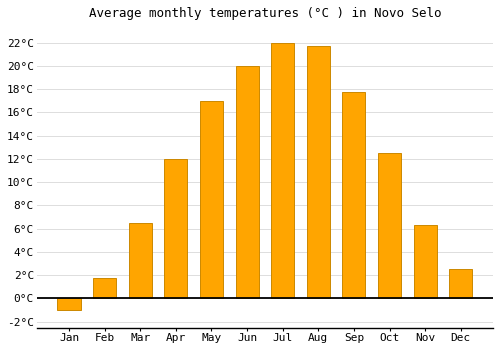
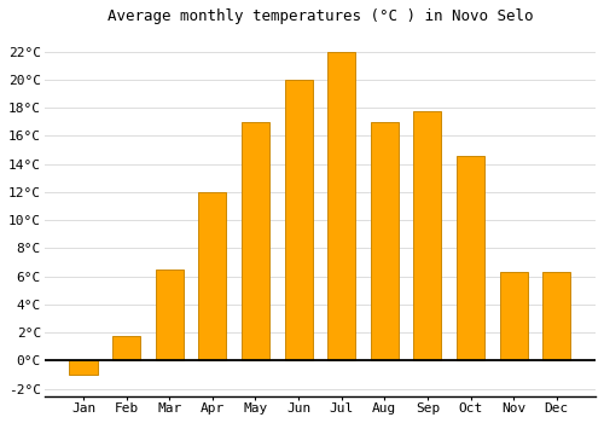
Aug: 21.7°C -> 17.0°C
Oct: 12.5°C -> 14.6°C
Dec: 2.5°C -> 6.3°C
